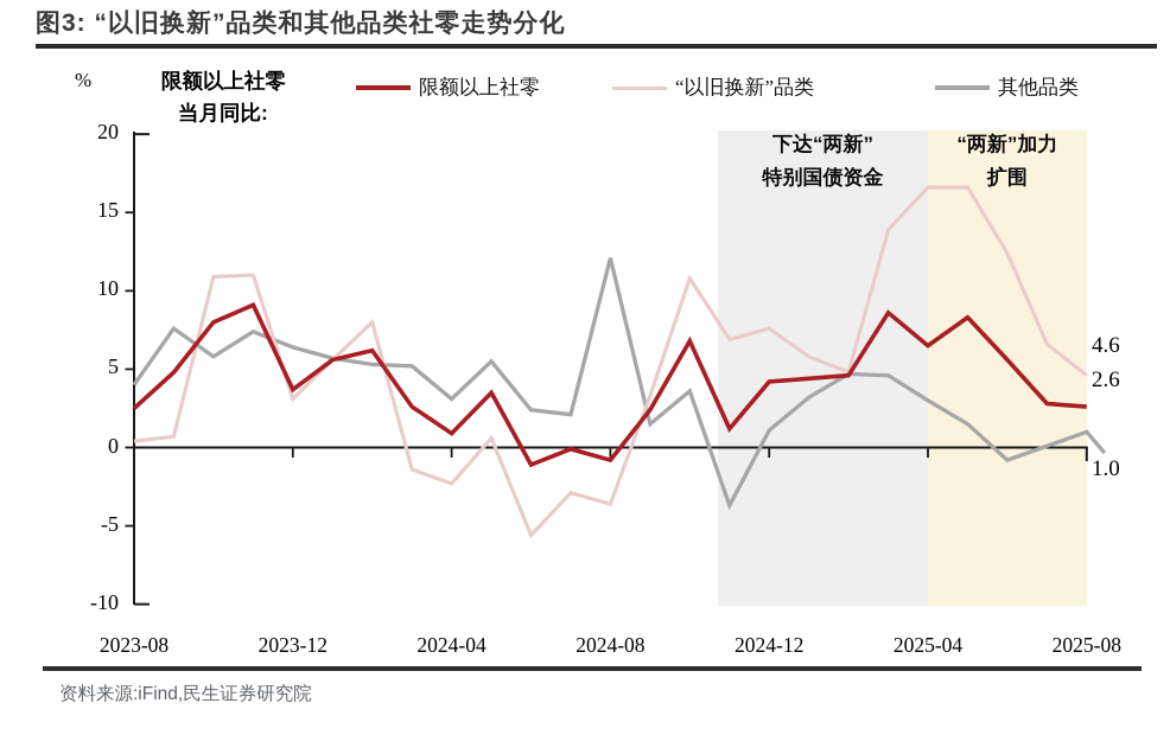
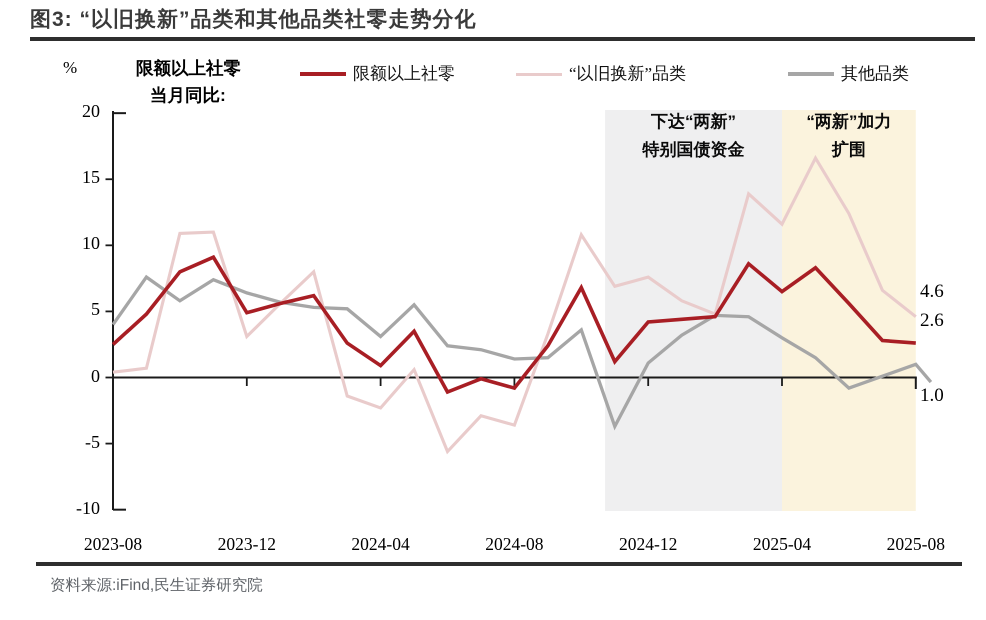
限额以上社零/2023-12: 3.7 -> 4.9
其他品类/2024-08: 12.1 -> 1.4
“以旧换新”品类/2025-04: 16.6 -> 11.6
